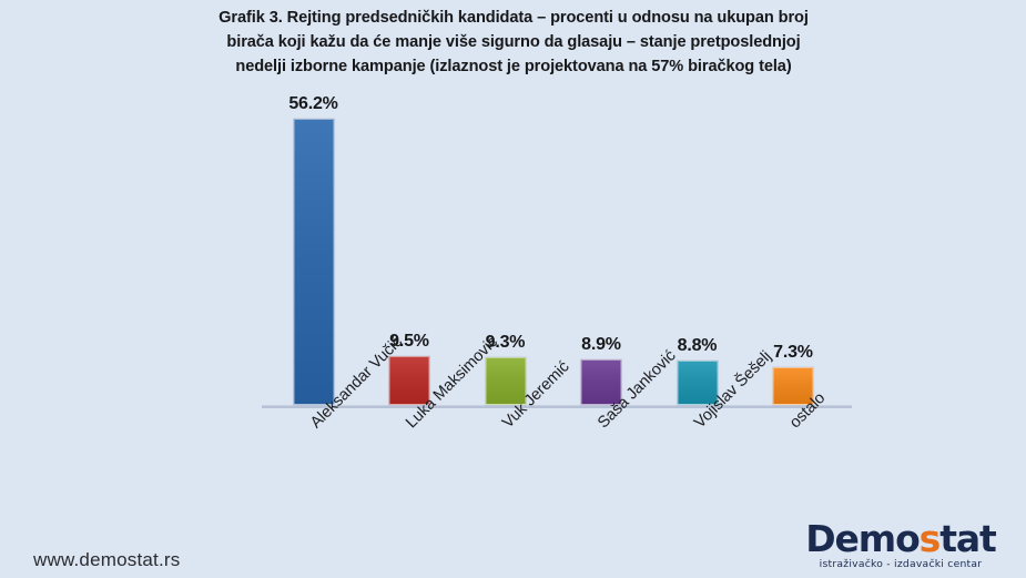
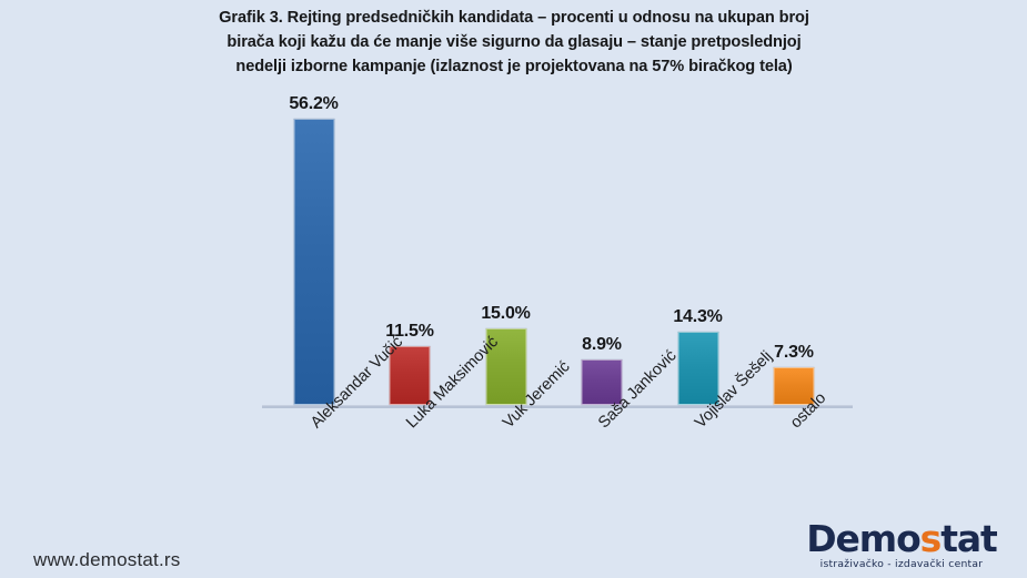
Luka Maksimović: 9.5% -> 11.5%
Vuk Jeremić: 9.3% -> 15.0%
Vojislav Šešelj: 8.8% -> 14.3%
